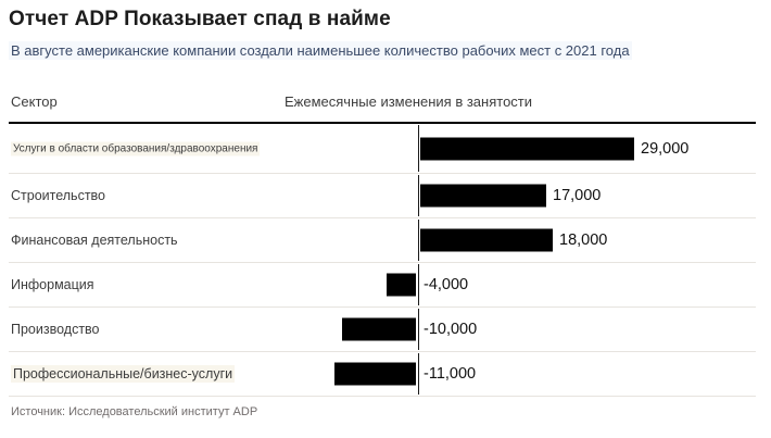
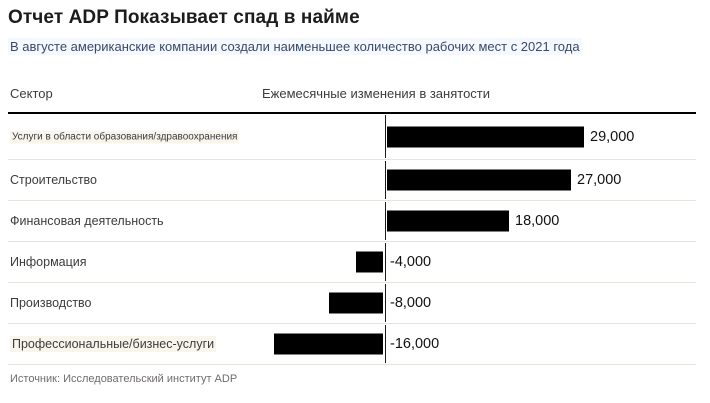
Строительство: 17,000 -> 27,000
Производство: -10,000 -> -8,000
Профессиональные/бизнес-услуги: -11,000 -> -16,000
